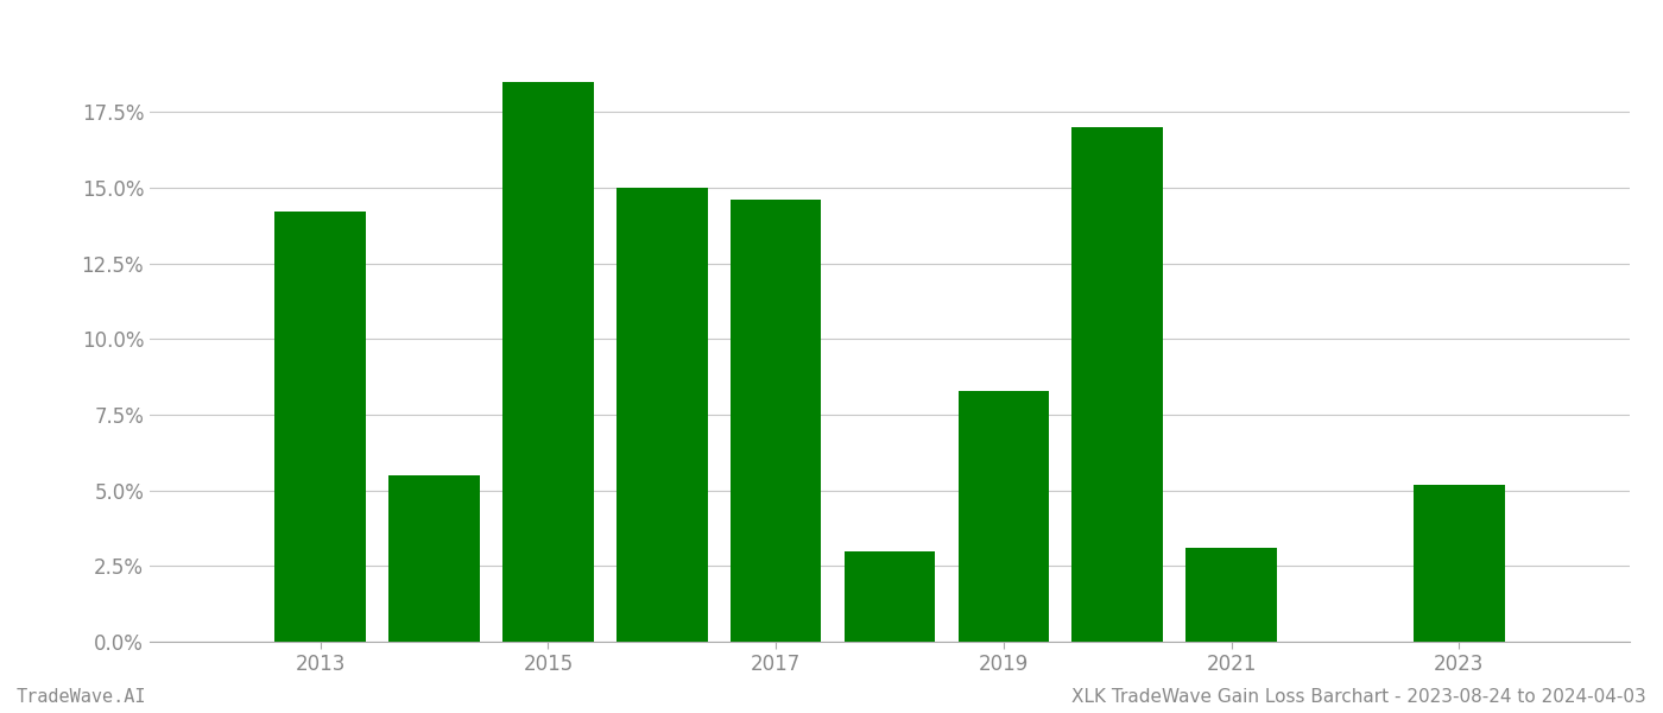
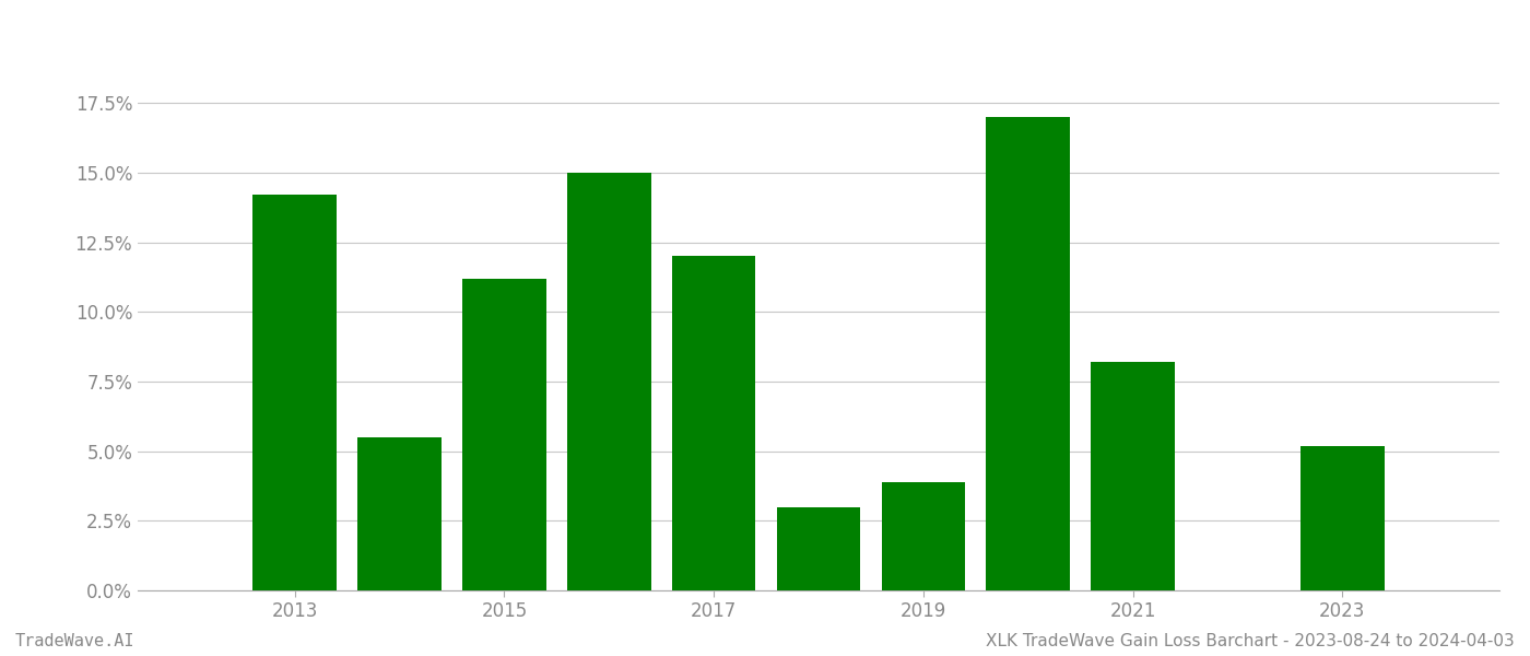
2015: 18.5% -> 11.2%
2017: 14.6% -> 12.0%
2019: 8.3% -> 3.9%
2021: 3.1% -> 8.2%
